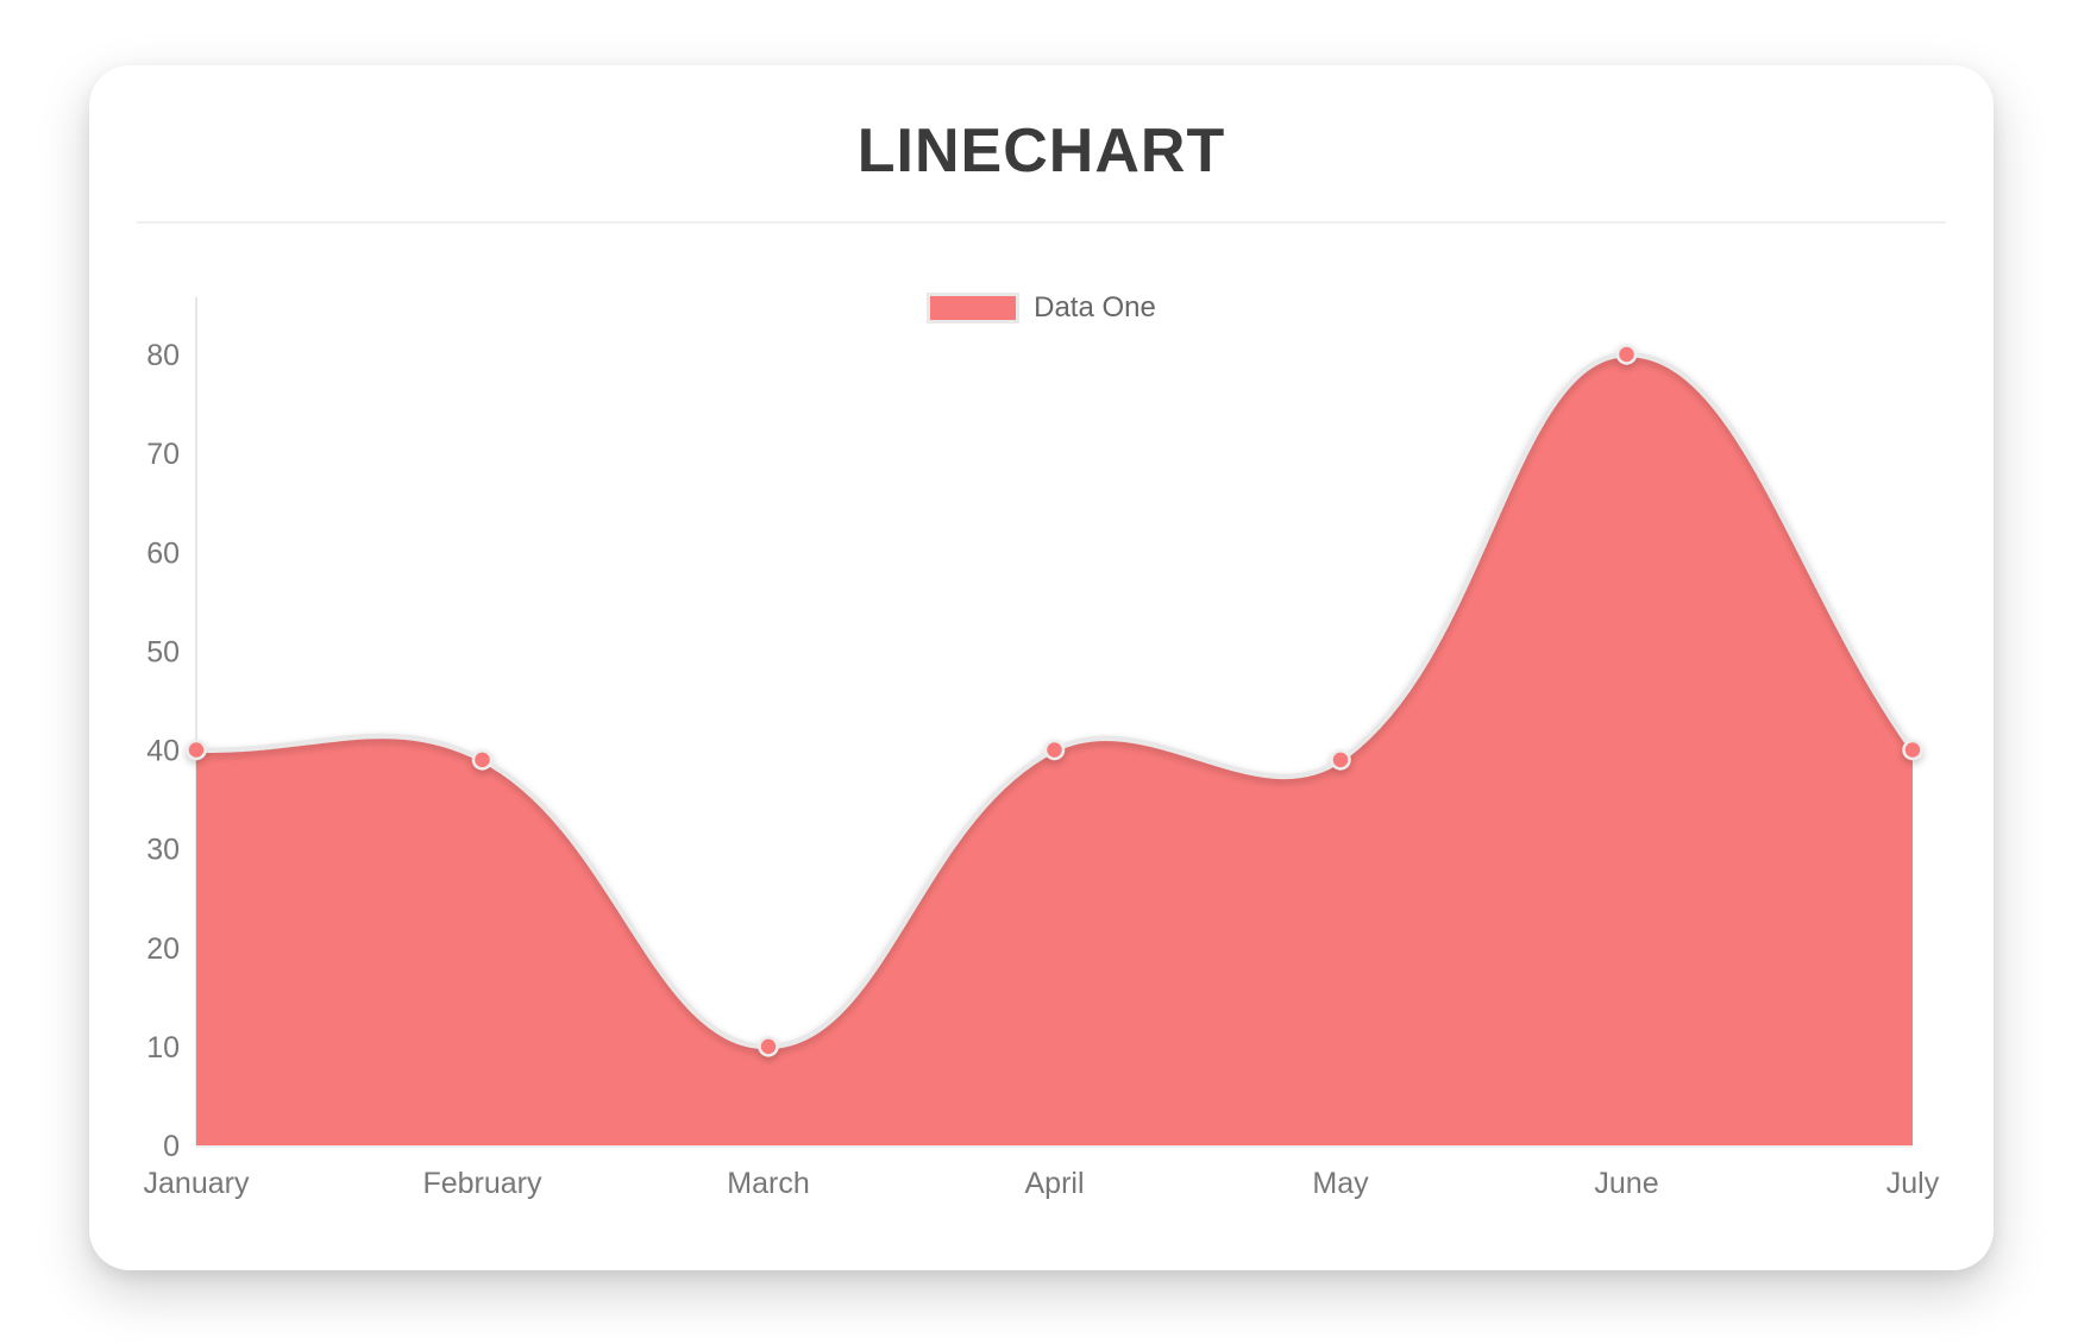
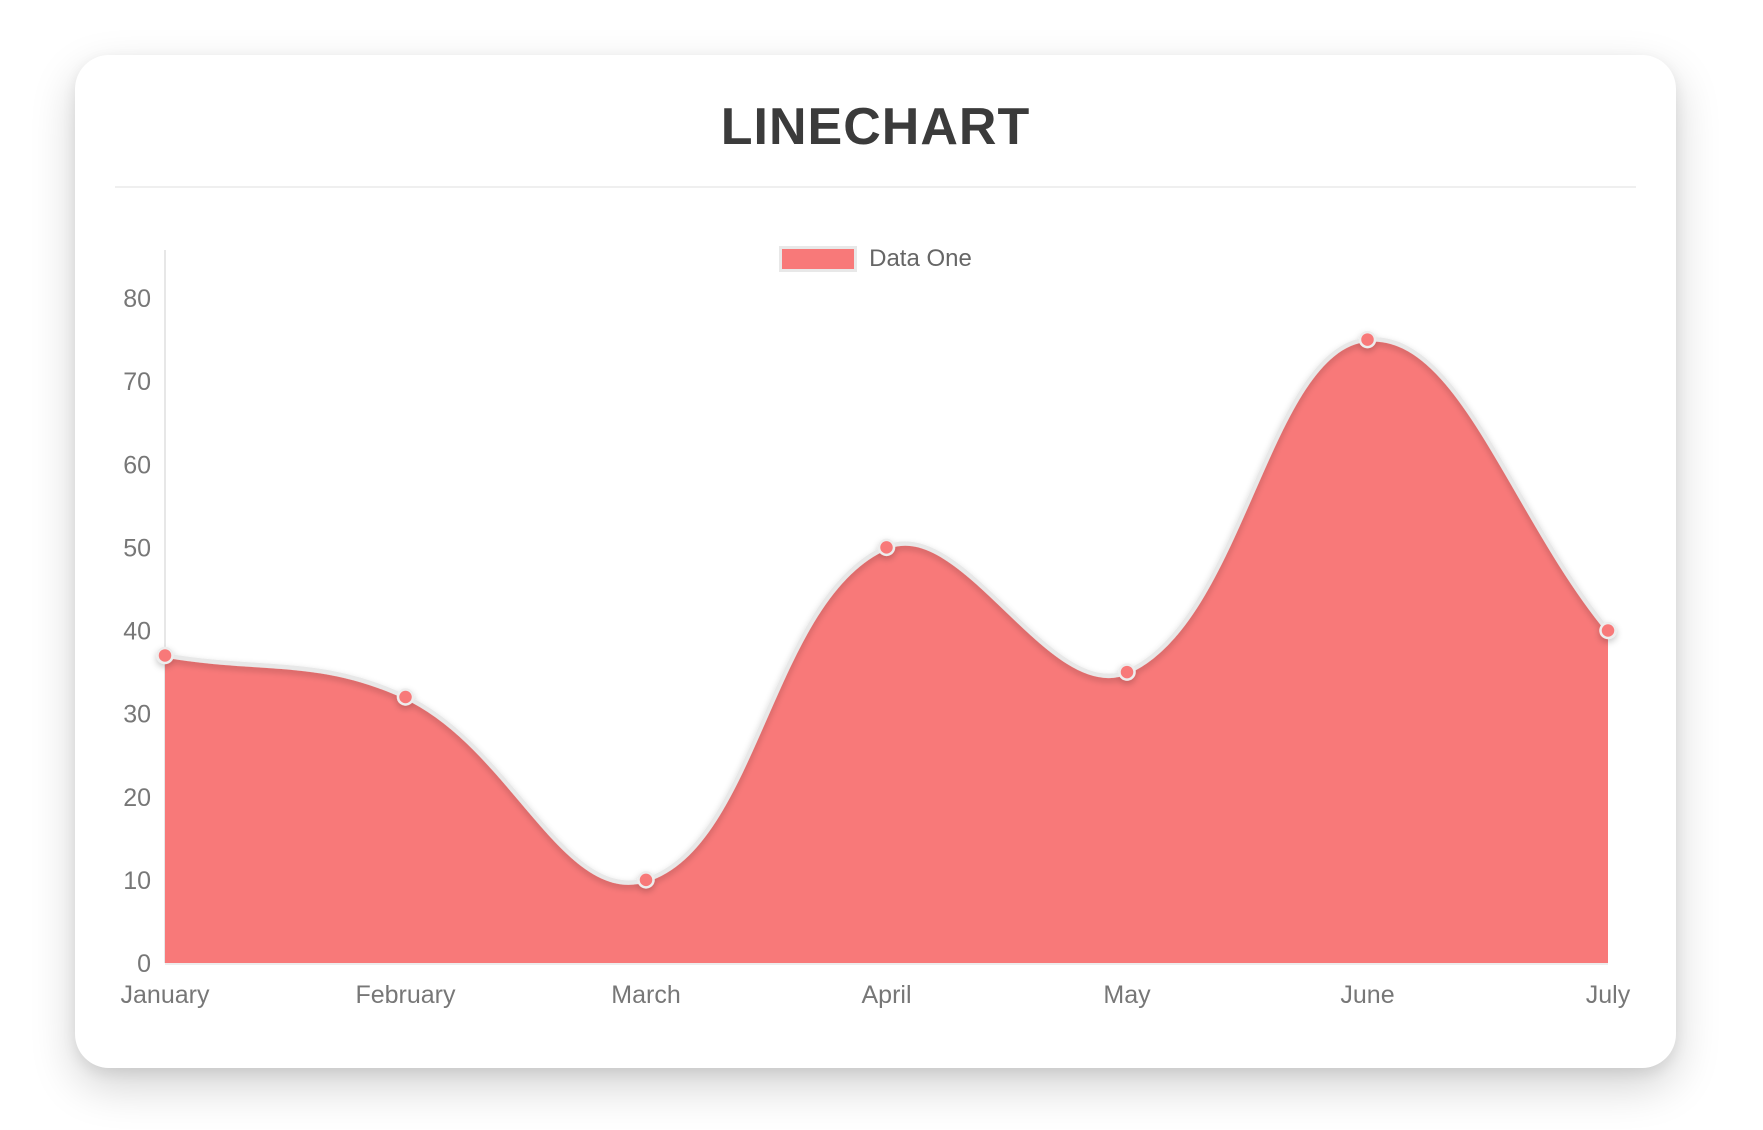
January: 40 -> 37
February: 39 -> 32
April: 40 -> 50
May: 39 -> 35
June: 80 -> 75
